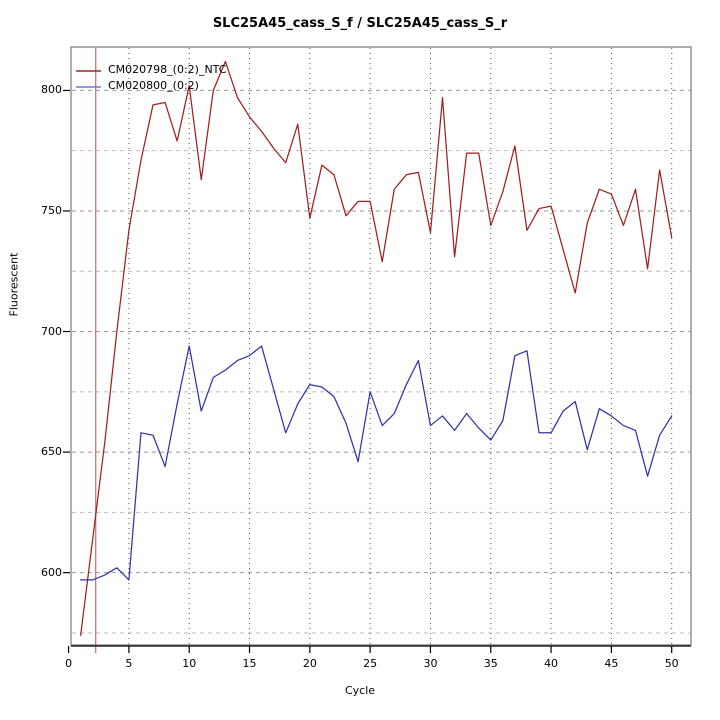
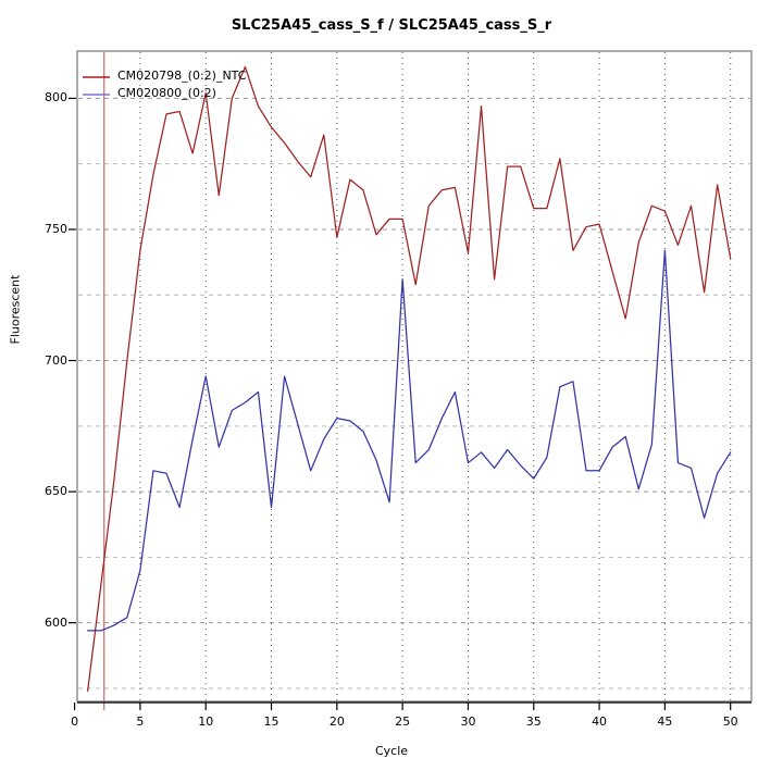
CM020800_(0:2)/5: 597 -> 620
CM020800_(0:2)/15: 690 -> 644
CM020800_(0:2)/25: 675 -> 731
CM020798_(0:2)_NTC/35: 744 -> 758
CM020800_(0:2)/45: 665 -> 742
